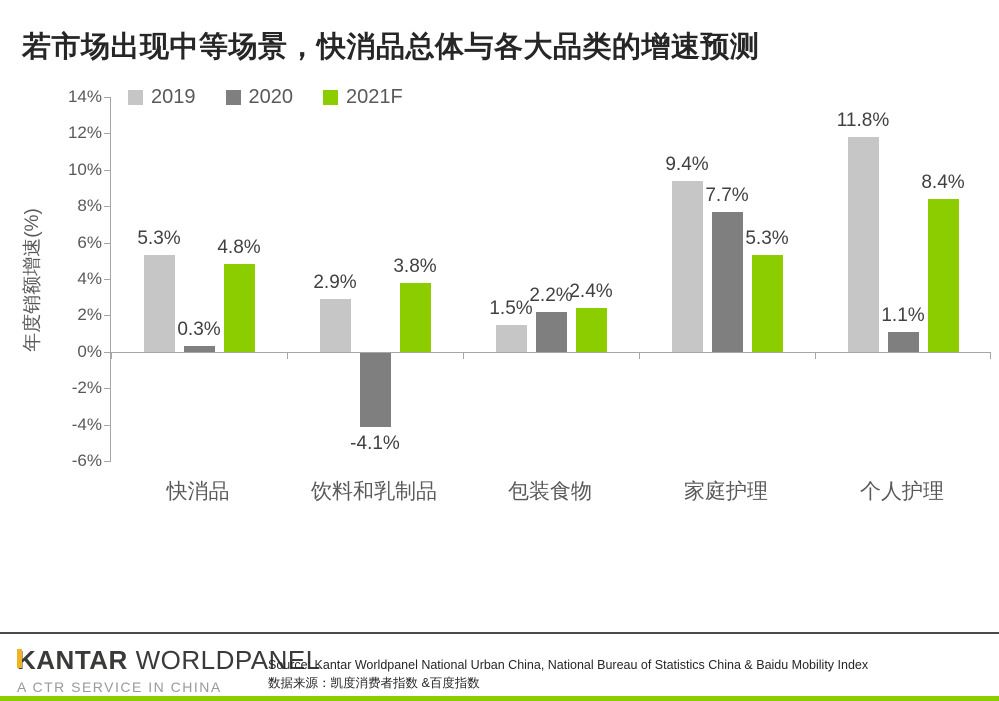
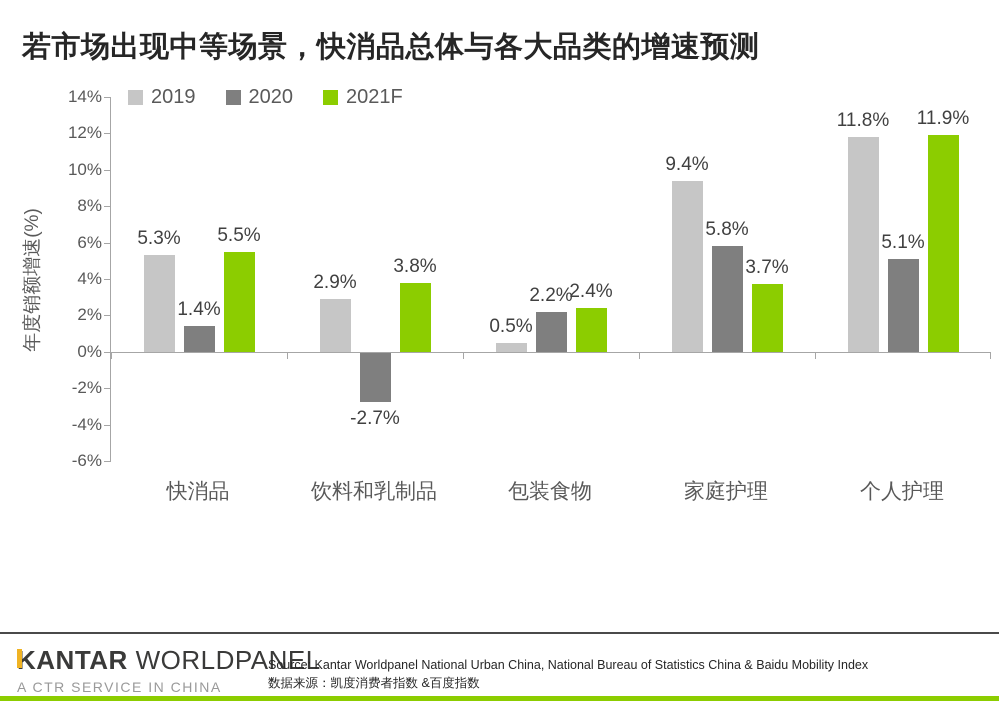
2020/快消品: 0.3% -> 1.4%
2021F/快消品: 4.8% -> 5.5%
2020/饮料和乳制品: -4.1% -> -2.7%
2019/包装食物: 1.5% -> 0.5%
2020/家庭护理: 7.7% -> 5.8%
2021F/家庭护理: 5.3% -> 3.7%
2020/个人护理: 1.1% -> 5.1%
2021F/个人护理: 8.4% -> 11.9%
